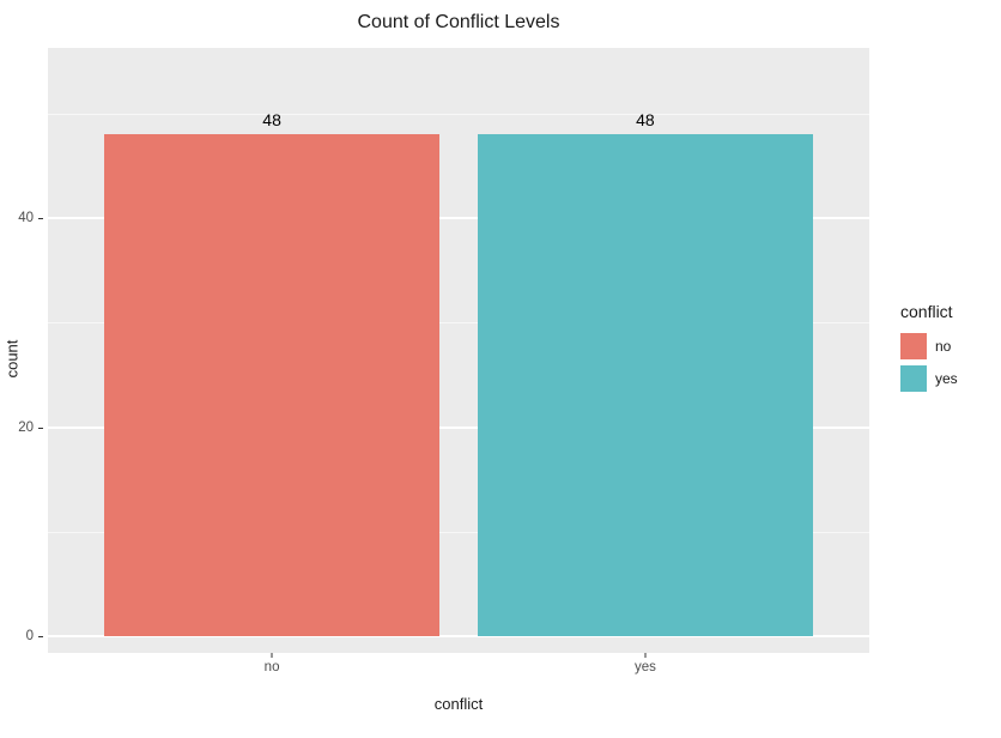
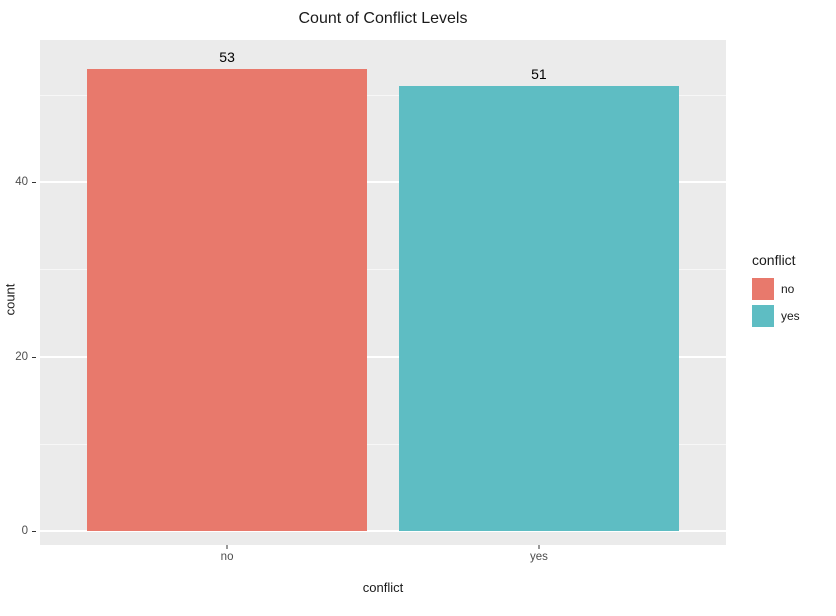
no: 48 -> 53
yes: 48 -> 51
